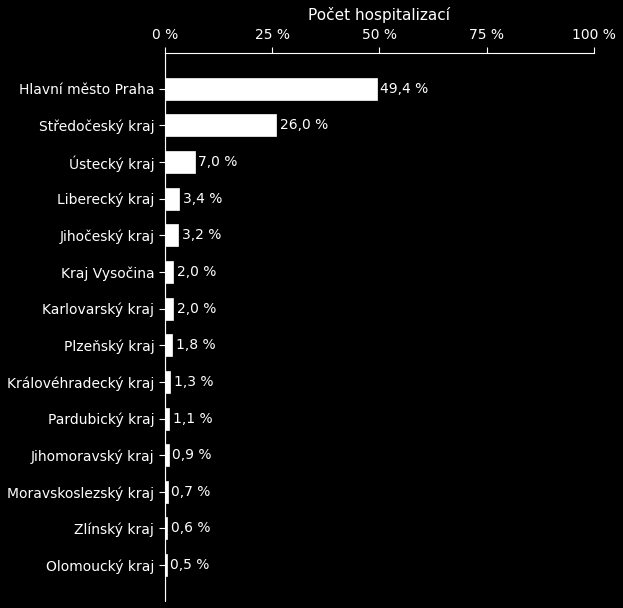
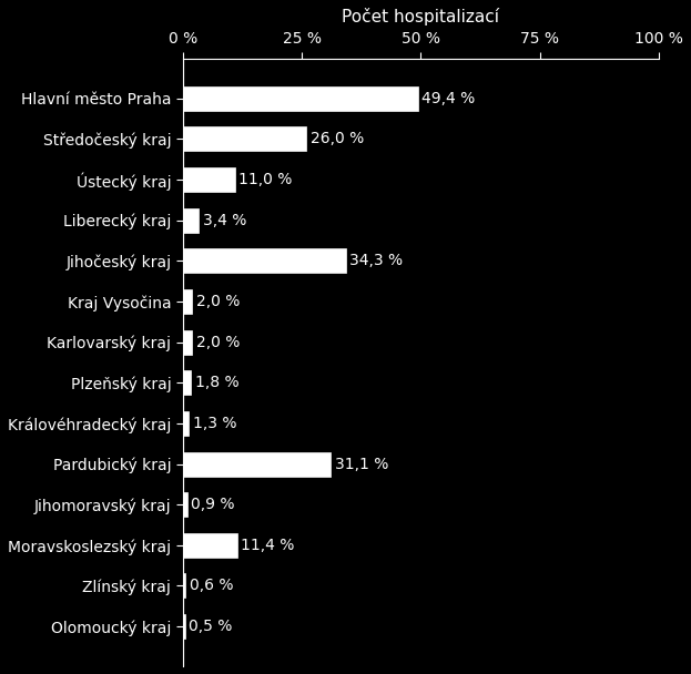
Ústecký kraj: 7,0 -> 11,0
Jihočeský kraj: 3,2 -> 34,3
Pardubický kraj: 1,1 -> 31,1
Moravskoslezský kraj: 0,7 -> 11,4
